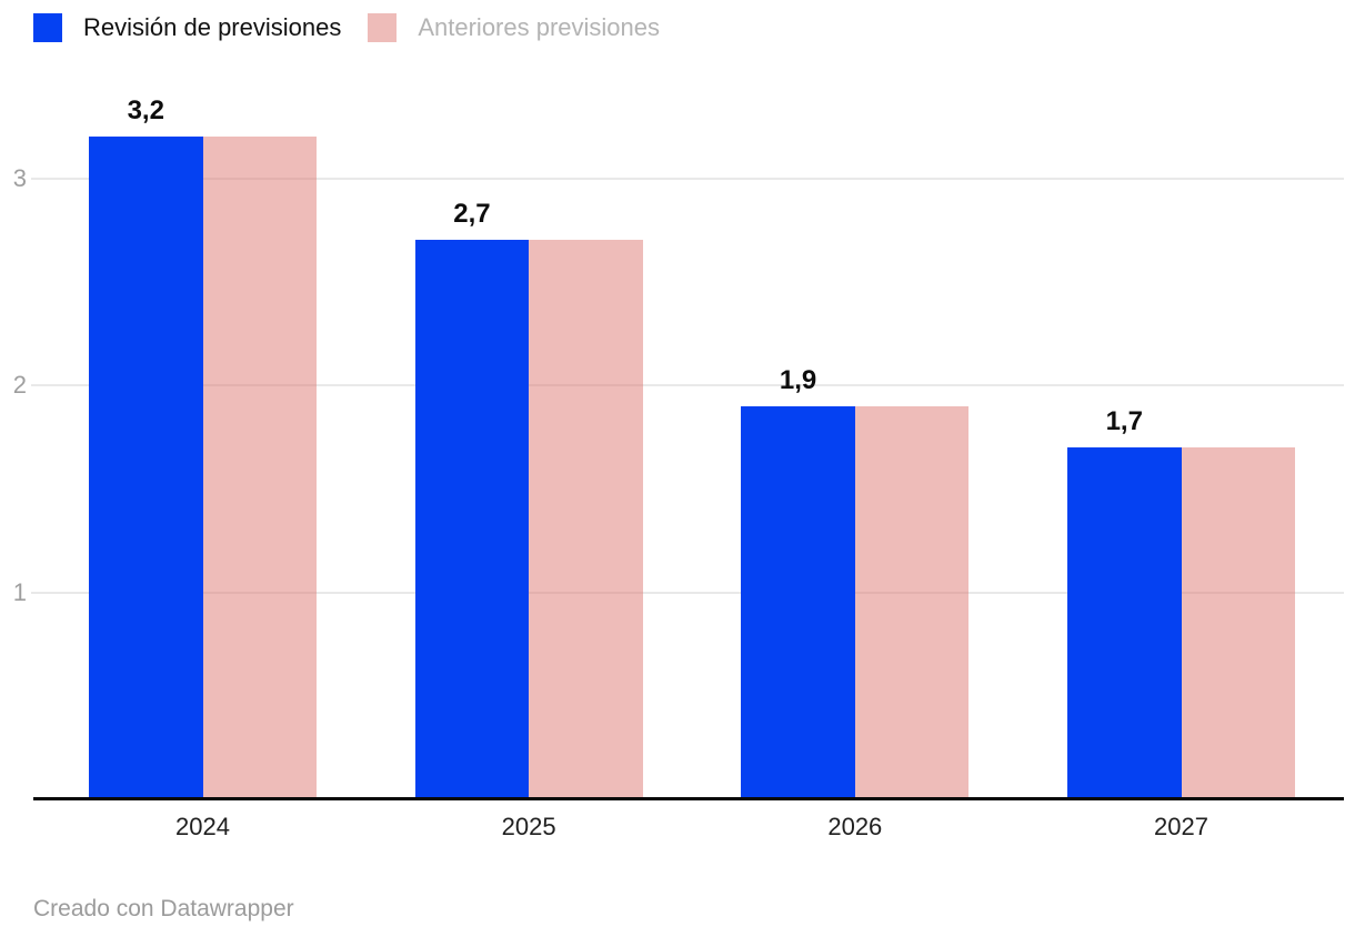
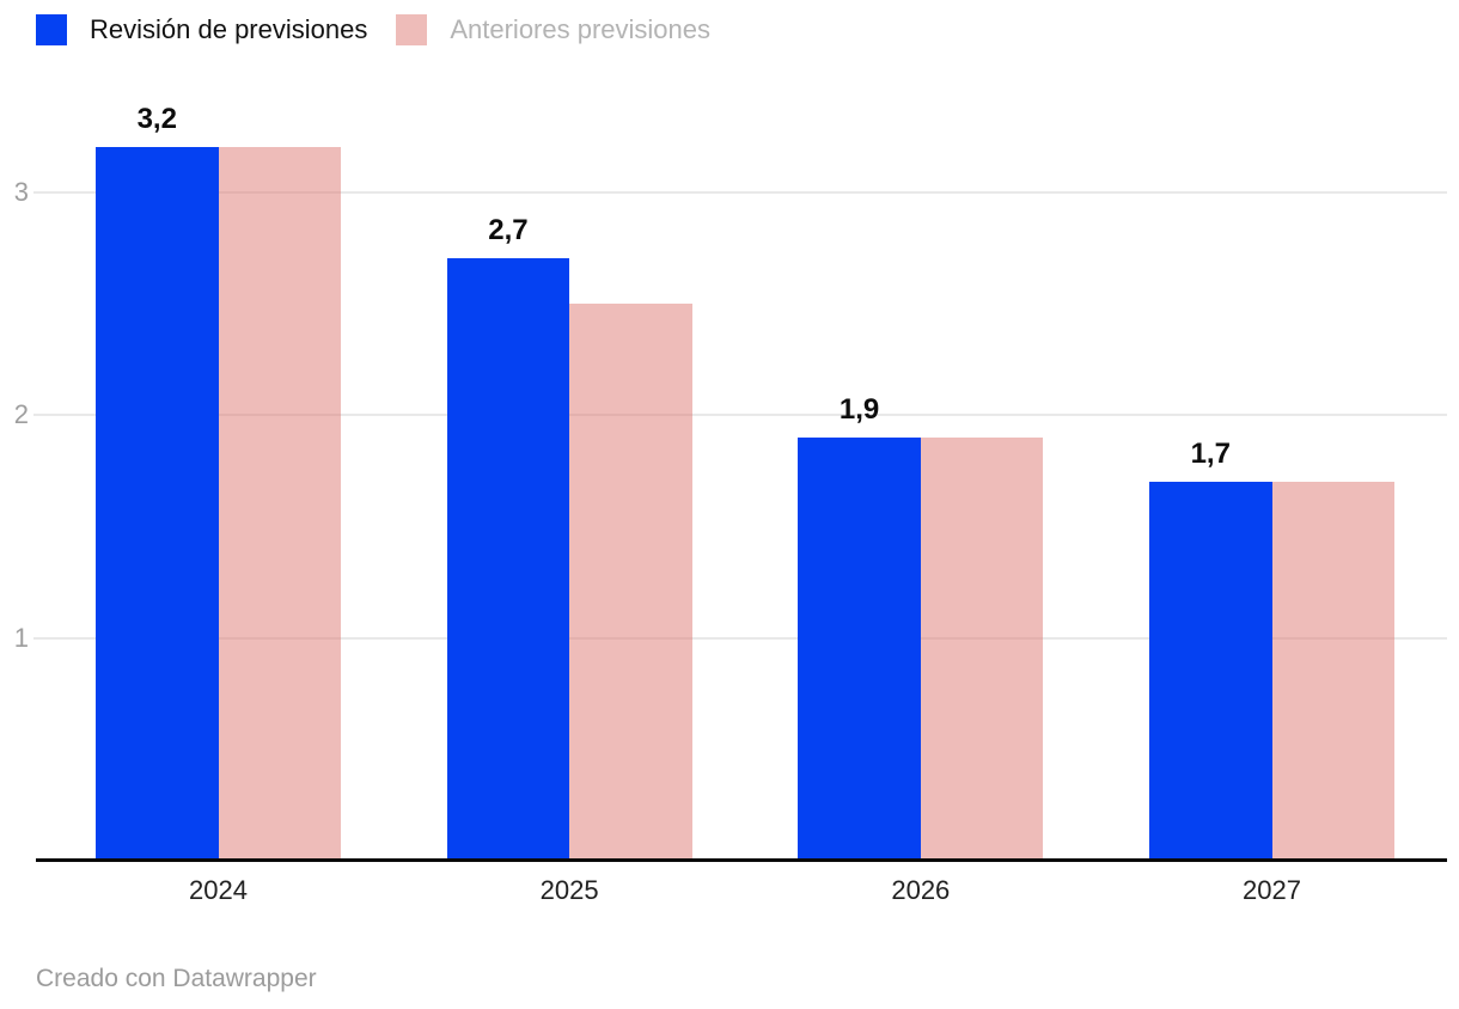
Anteriores previsiones/2025: 2.7 -> 2.5
